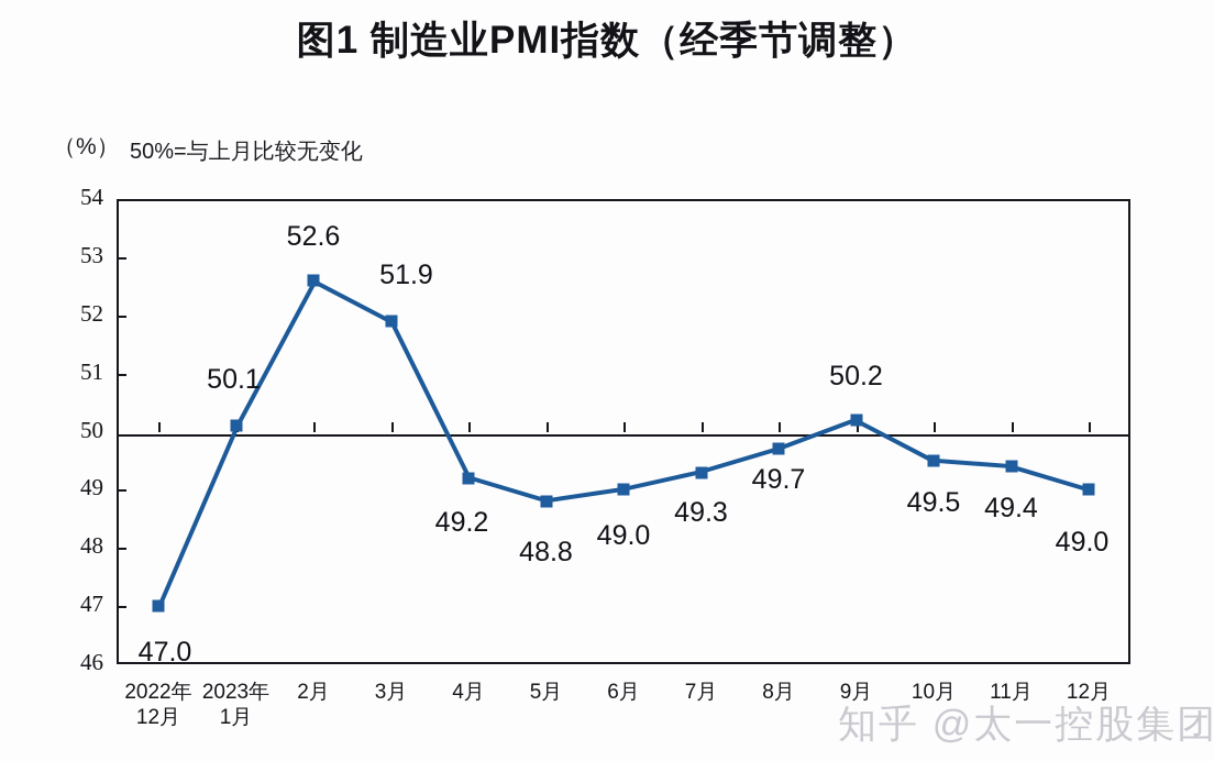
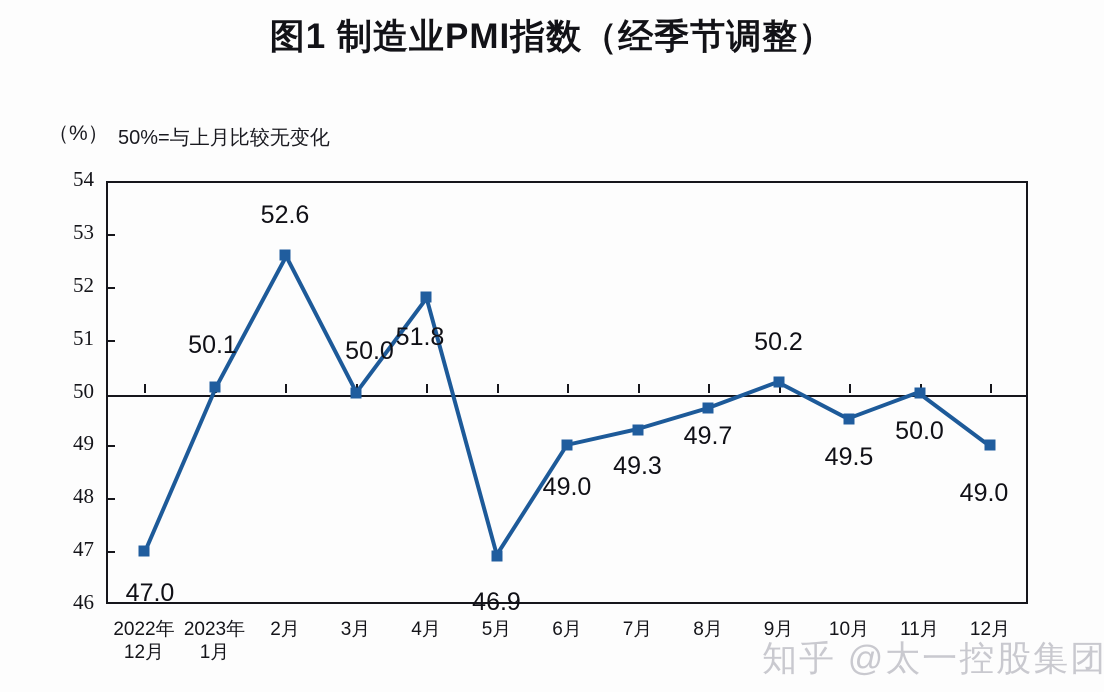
3月: 51.9 -> 50.0
4月: 49.2 -> 51.8
5月: 48.8 -> 46.9
11月: 49.4 -> 50.0
